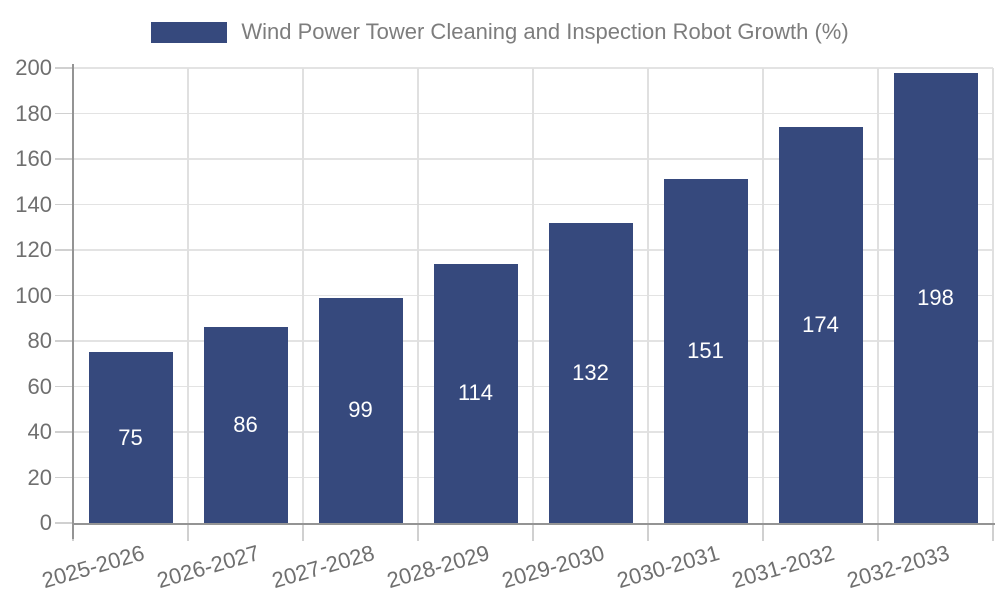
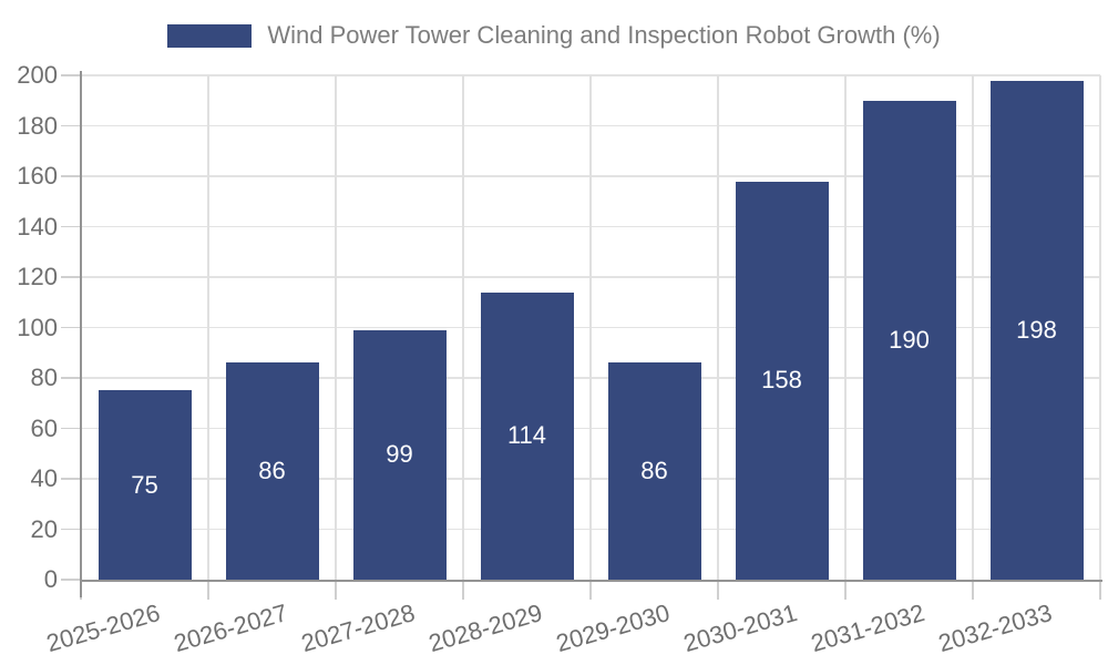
2029-2030: 132 -> 86
2030-2031: 151 -> 158
2031-2032: 174 -> 190
